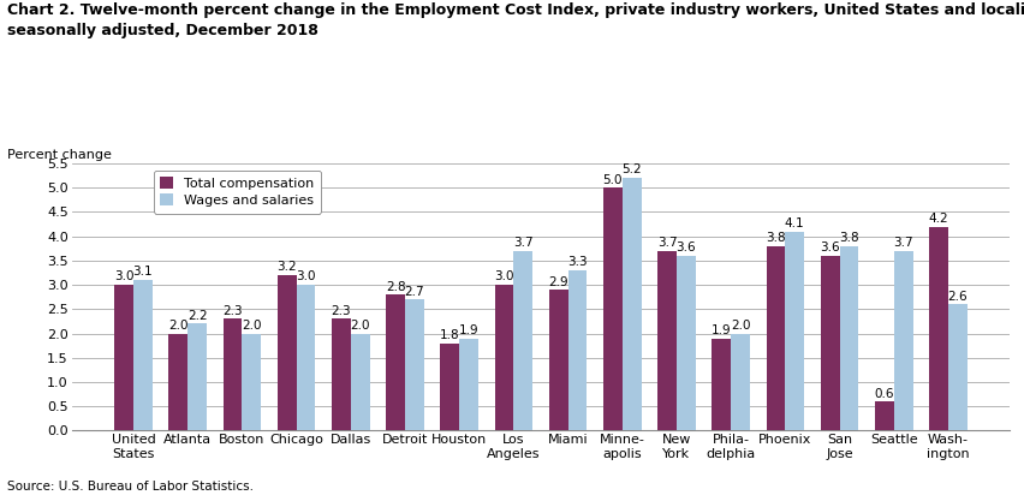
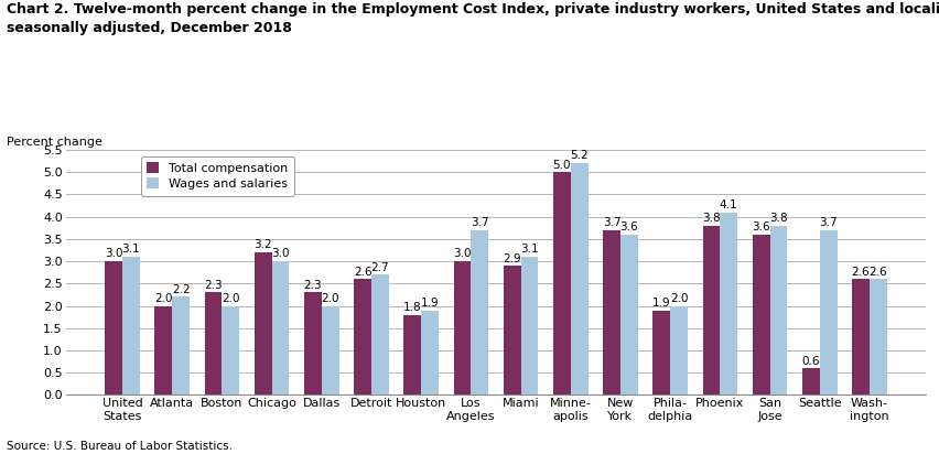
Total compensation/Detroit: 2.8 -> 2.6
Wages and salaries/Miami: 3.3 -> 3.1
Total compensation/Wash- ington: 4.2 -> 2.6
